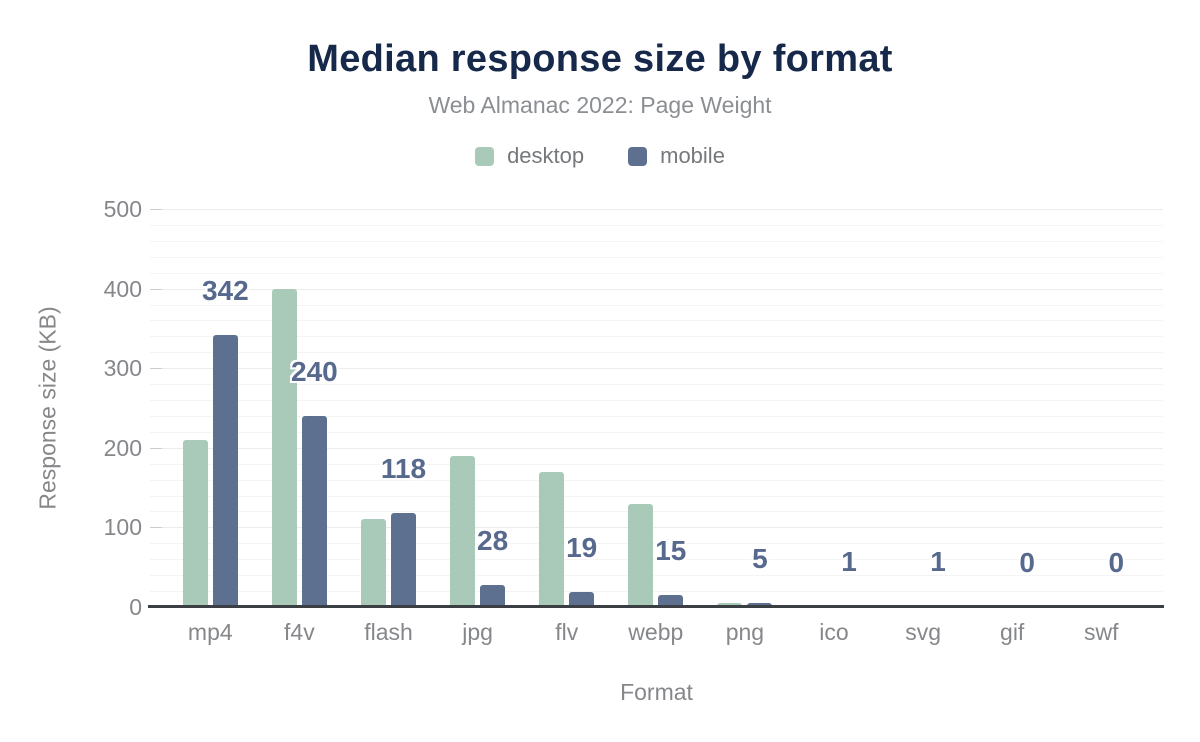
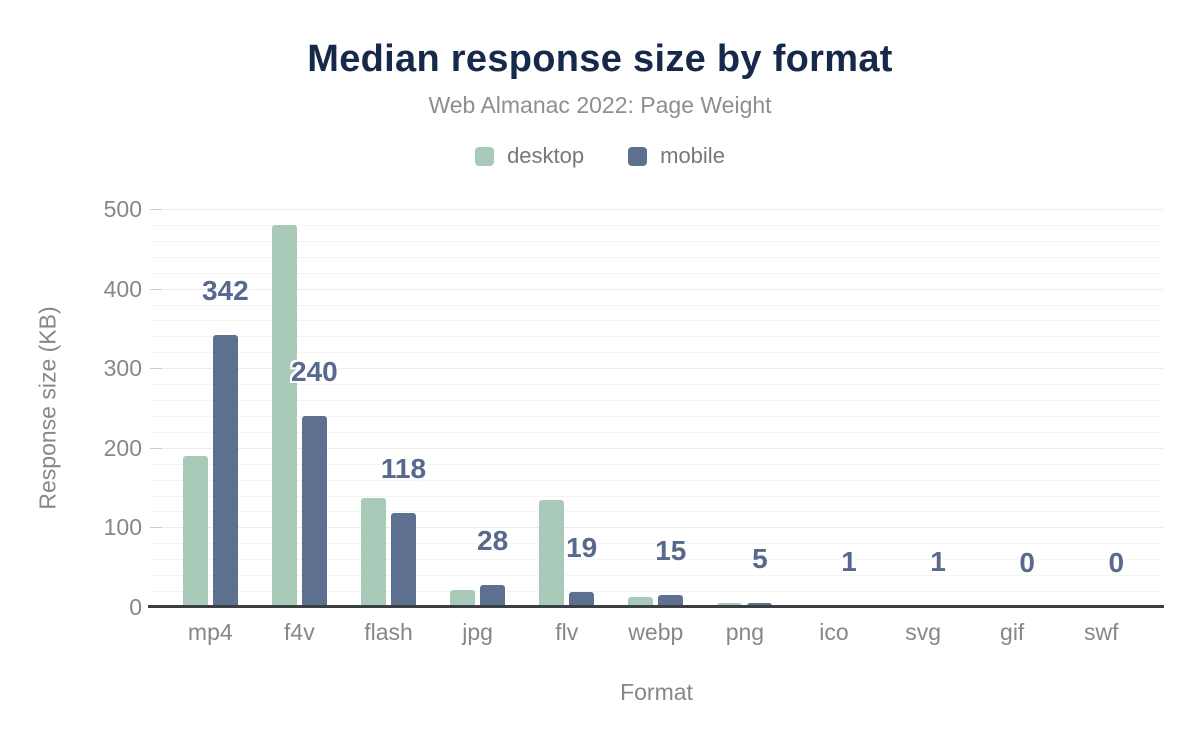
desktop/mp4: 210 -> 190
desktop/f4v: 400 -> 480
desktop/flash: 110 -> 140
desktop/jpg: 190 -> 20
desktop/flv: 170 -> 130
desktop/webp: 130 -> 10
